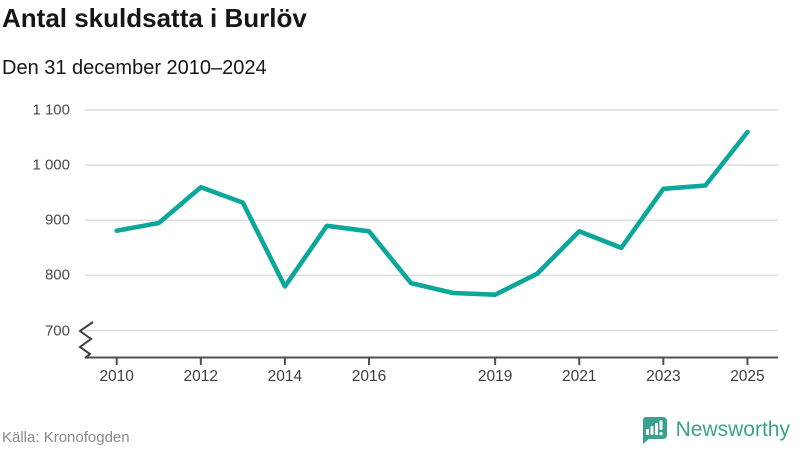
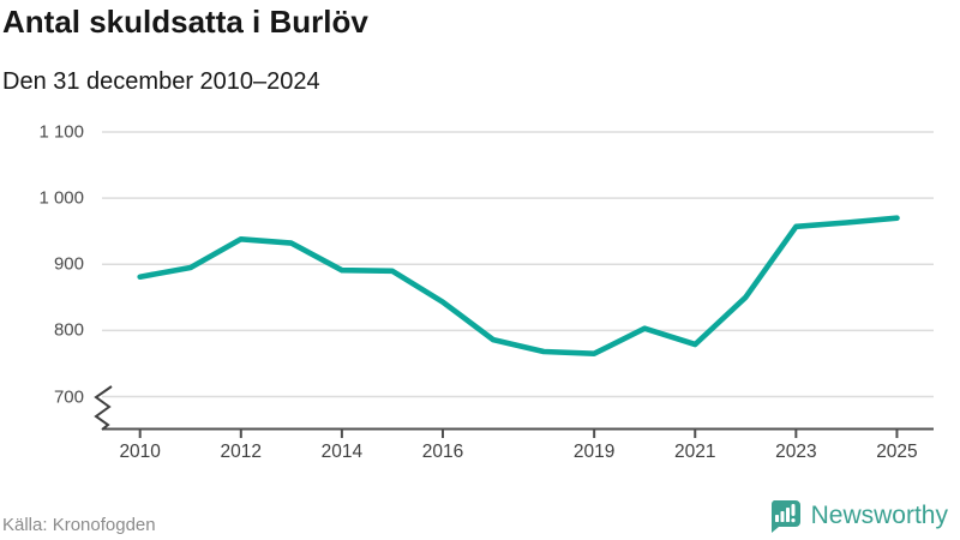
2012: 960 -> 940
2014: 780 -> 890
2016: 880 -> 840
2021: 880 -> 780
2025: 1060 -> 970
